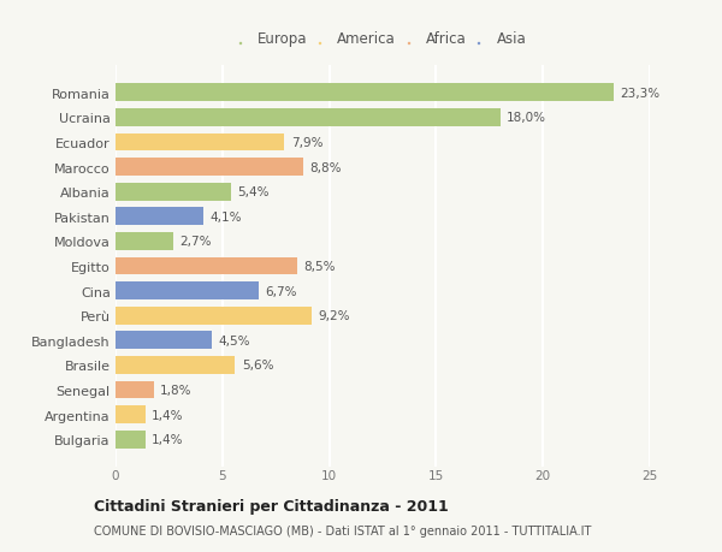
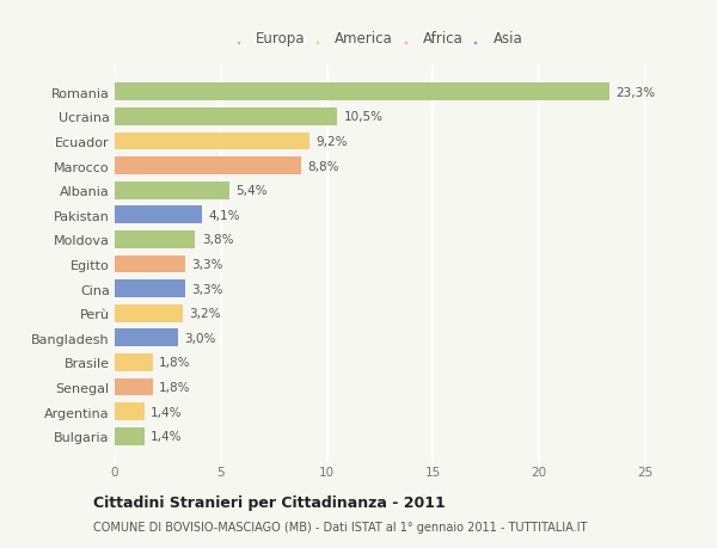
Ucraina: 18,0% -> 10,5%
Ecuador: 7,9% -> 9,2%
Moldova: 2,7% -> 3,8%
Egitto: 8,5% -> 3,3%
Cina: 6,7% -> 3,3%
Perù: 9,2% -> 3,2%
Bangladesh: 4,5% -> 3,0%
Brasile: 5,6% -> 1,8%
